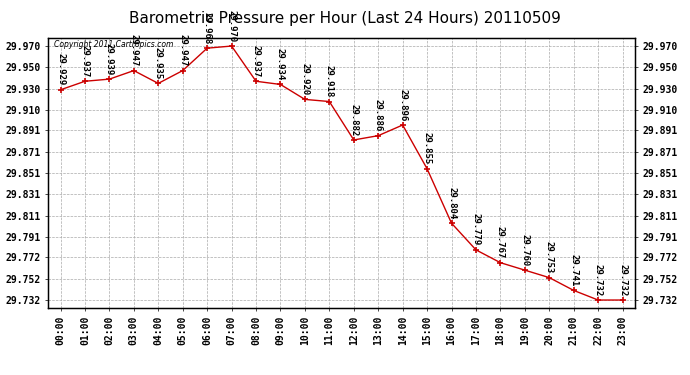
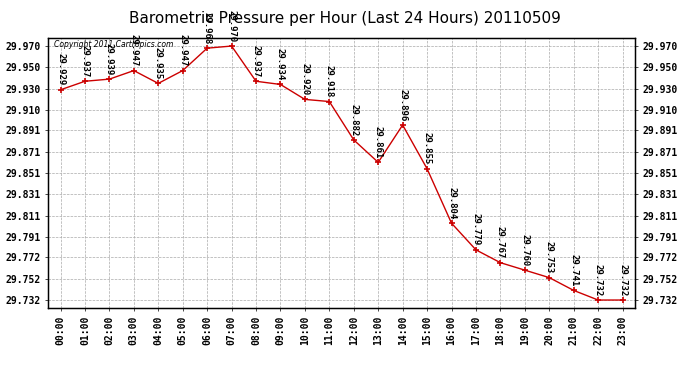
13:00: 29.886 -> 29.861
